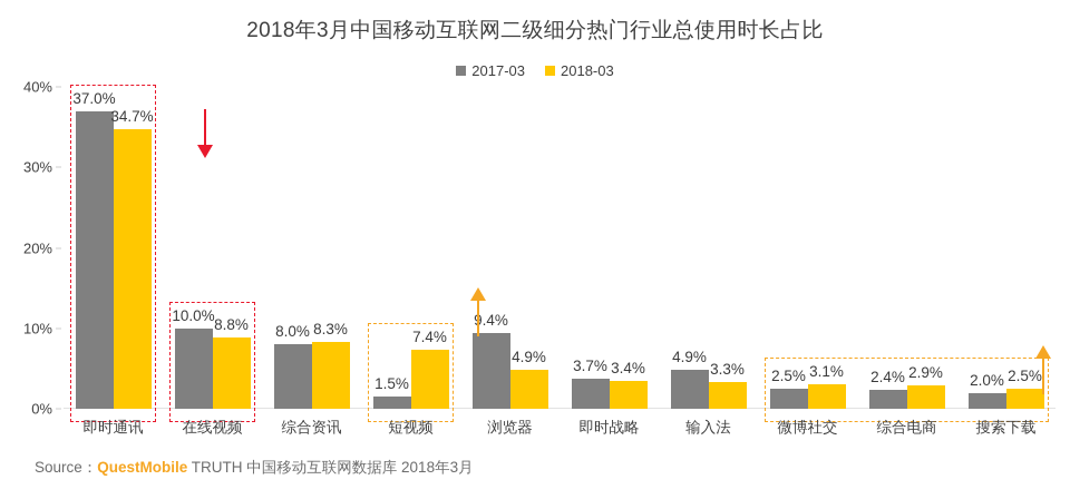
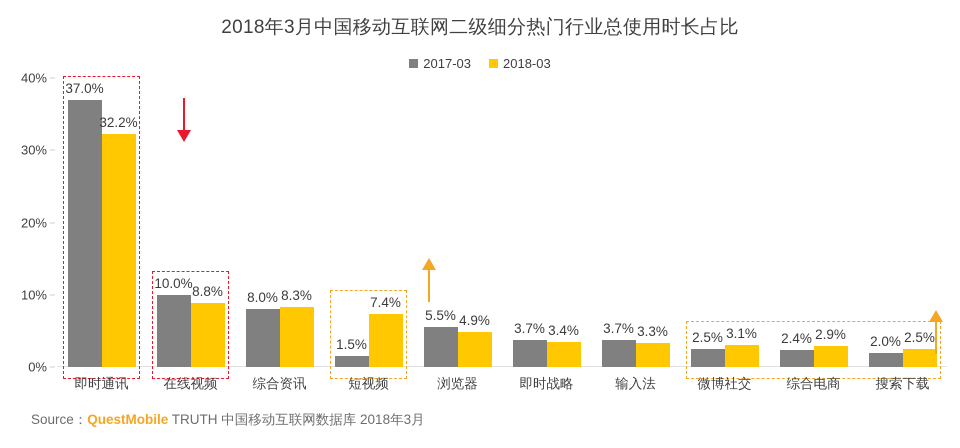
2018-03/即时通讯: 34.7% -> 32.2%
2017-03/浏览器: 9.4% -> 5.5%
2017-03/输入法: 4.9% -> 3.7%
